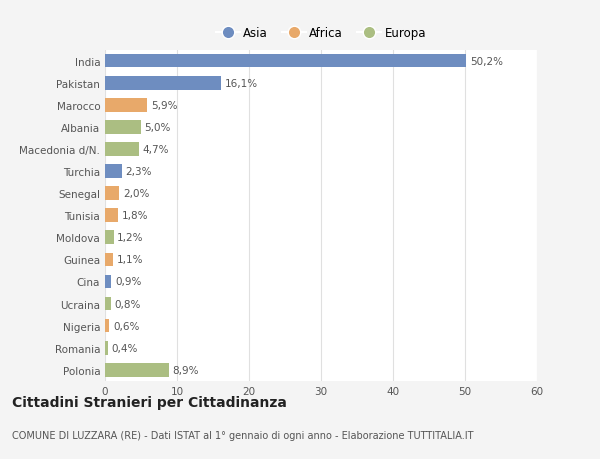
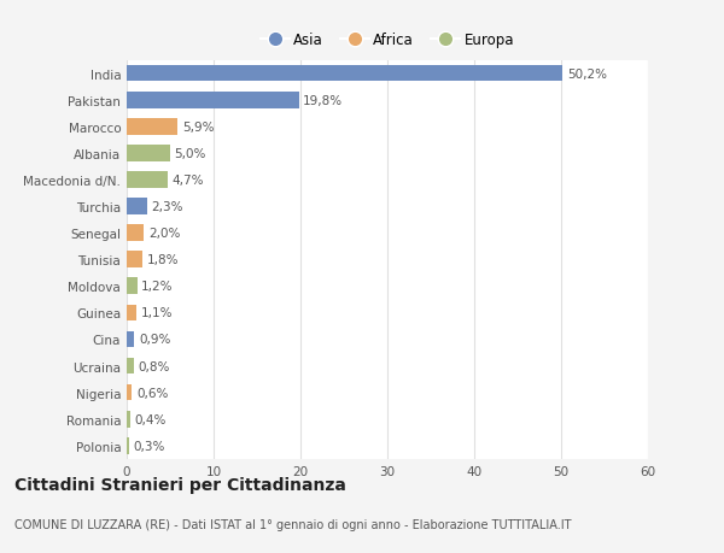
Pakistan: 16,1% -> 19,8%
Polonia: 8,9% -> 0,3%
